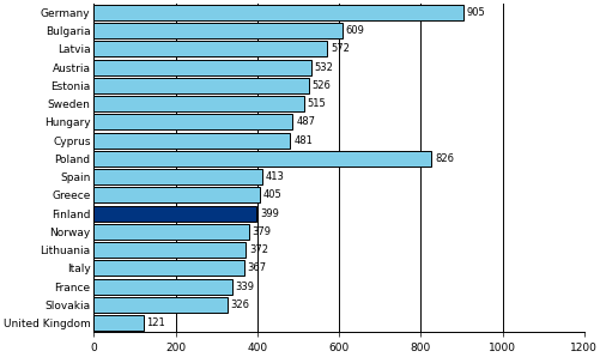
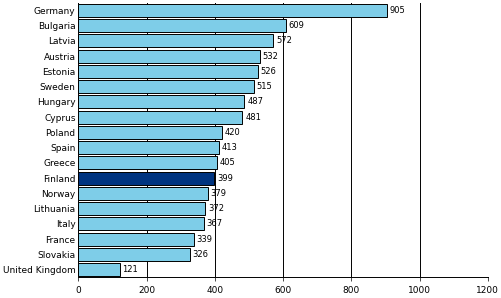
Poland: 826 -> 420
